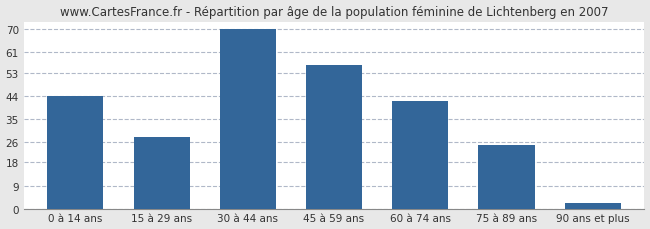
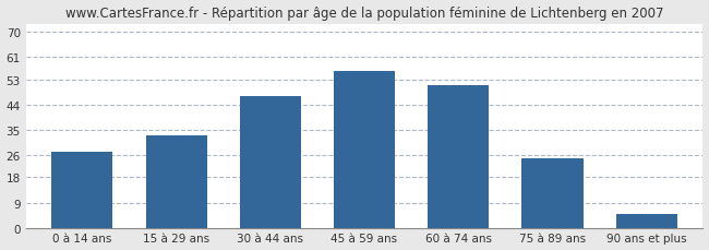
0 à 14 ans: 44 -> 27
15 à 29 ans: 28 -> 33
30 à 44 ans: 70 -> 47
60 à 74 ans: 42 -> 51
90 ans et plus: 2 -> 5
